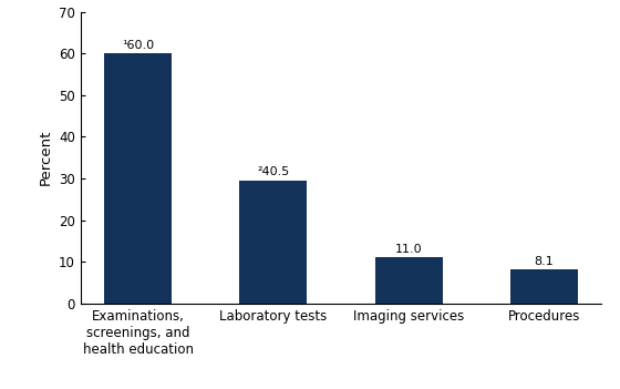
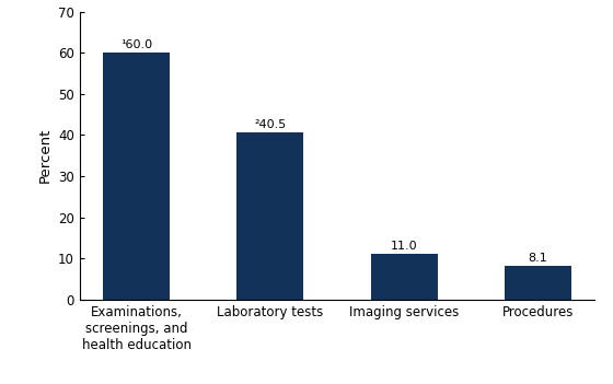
Laboratory tests: 29.5 -> 40.5
